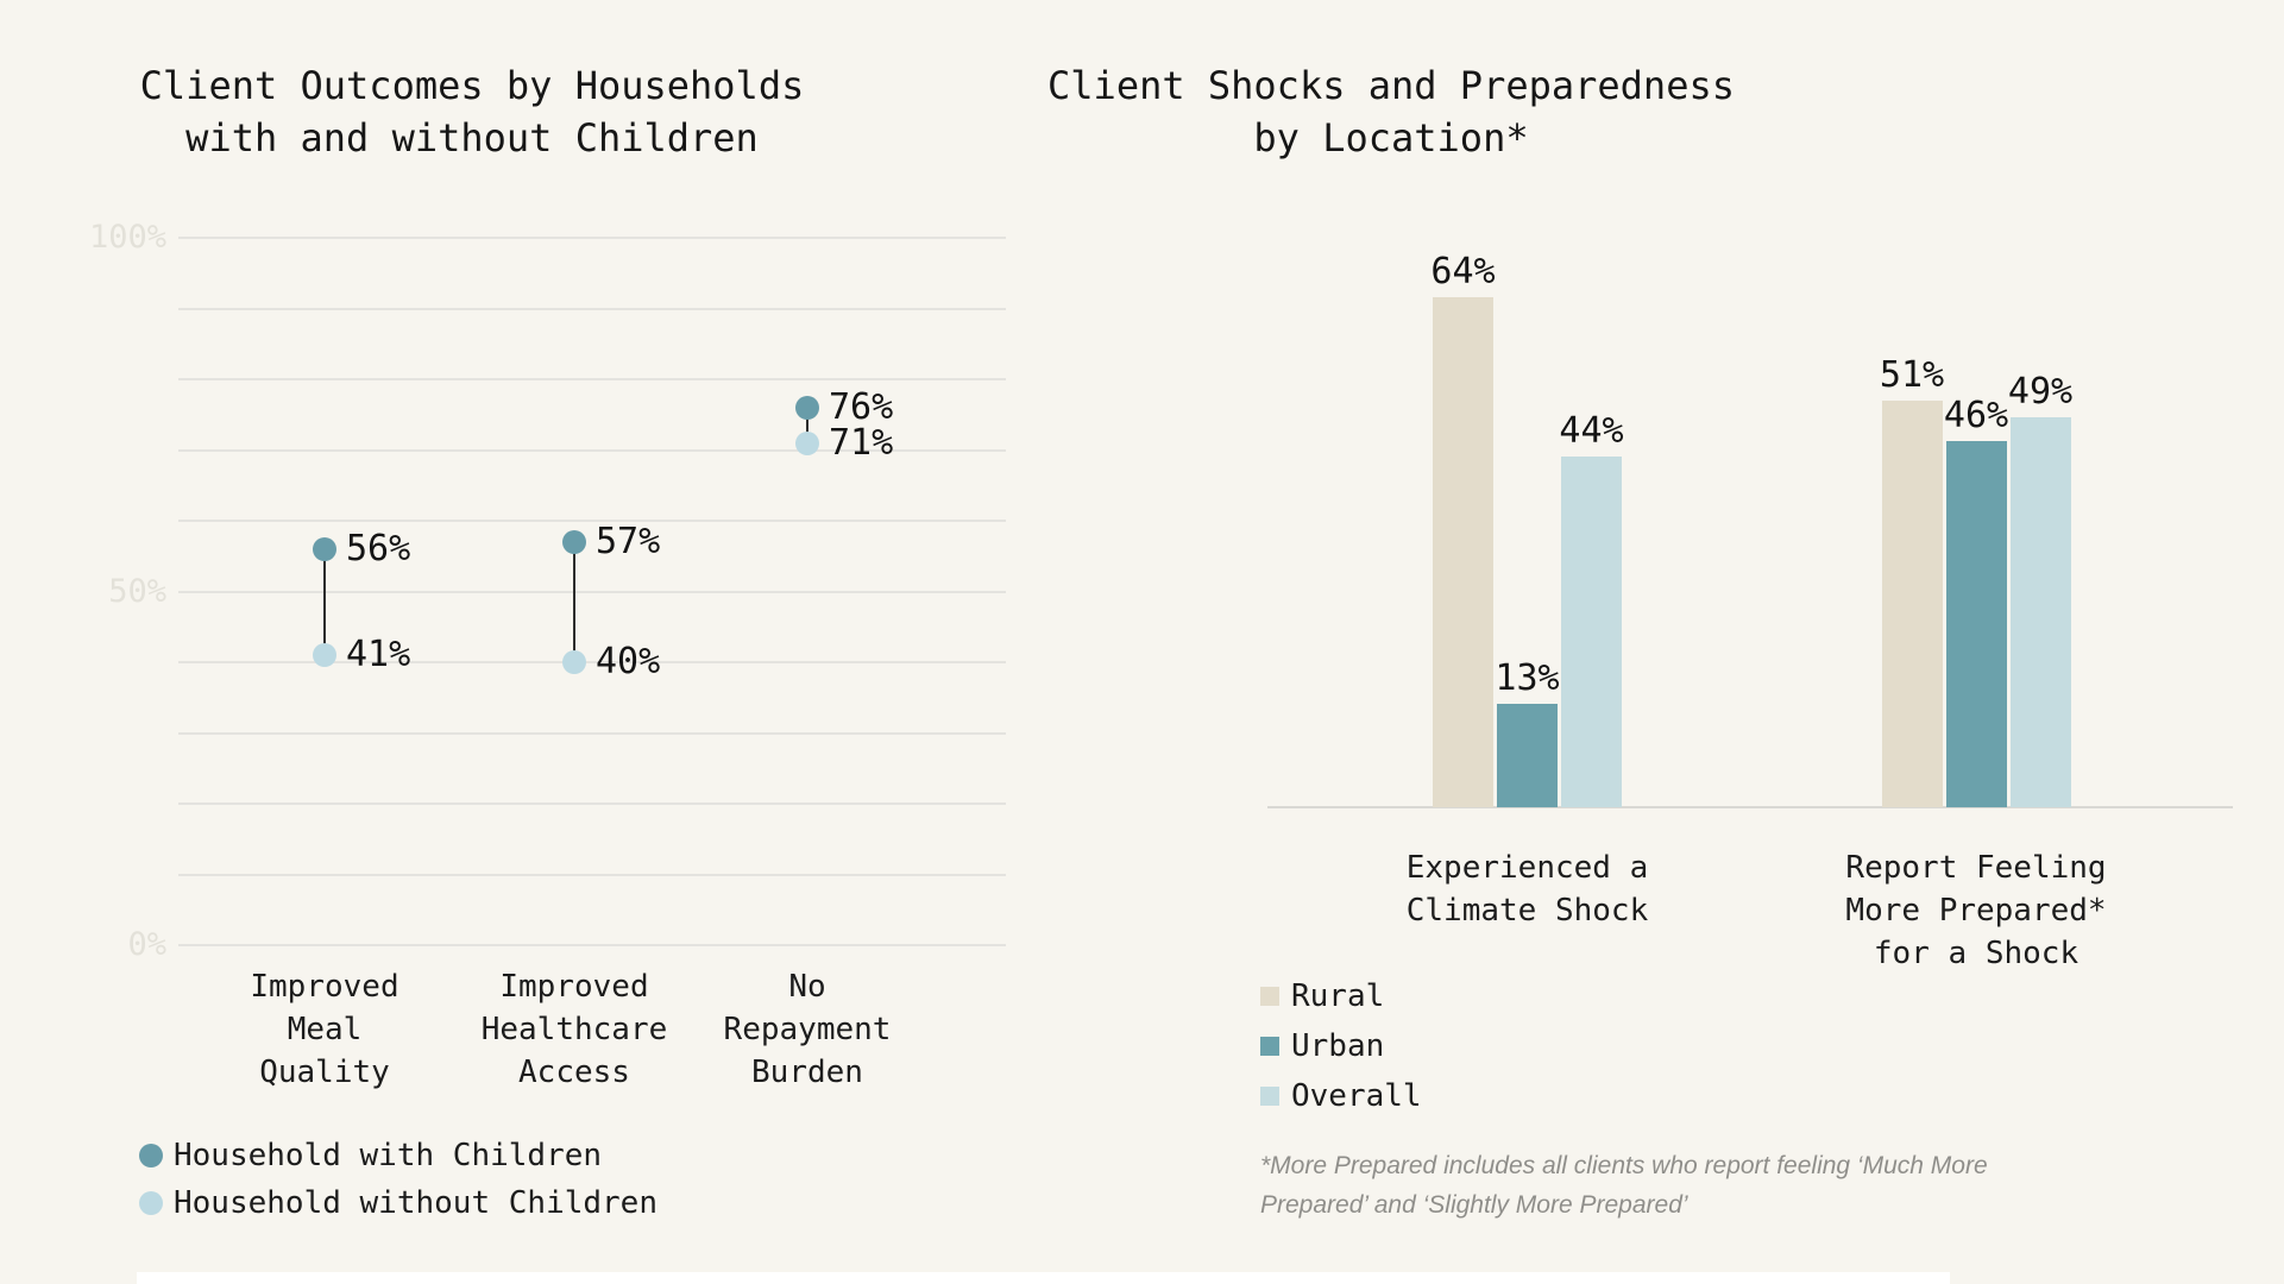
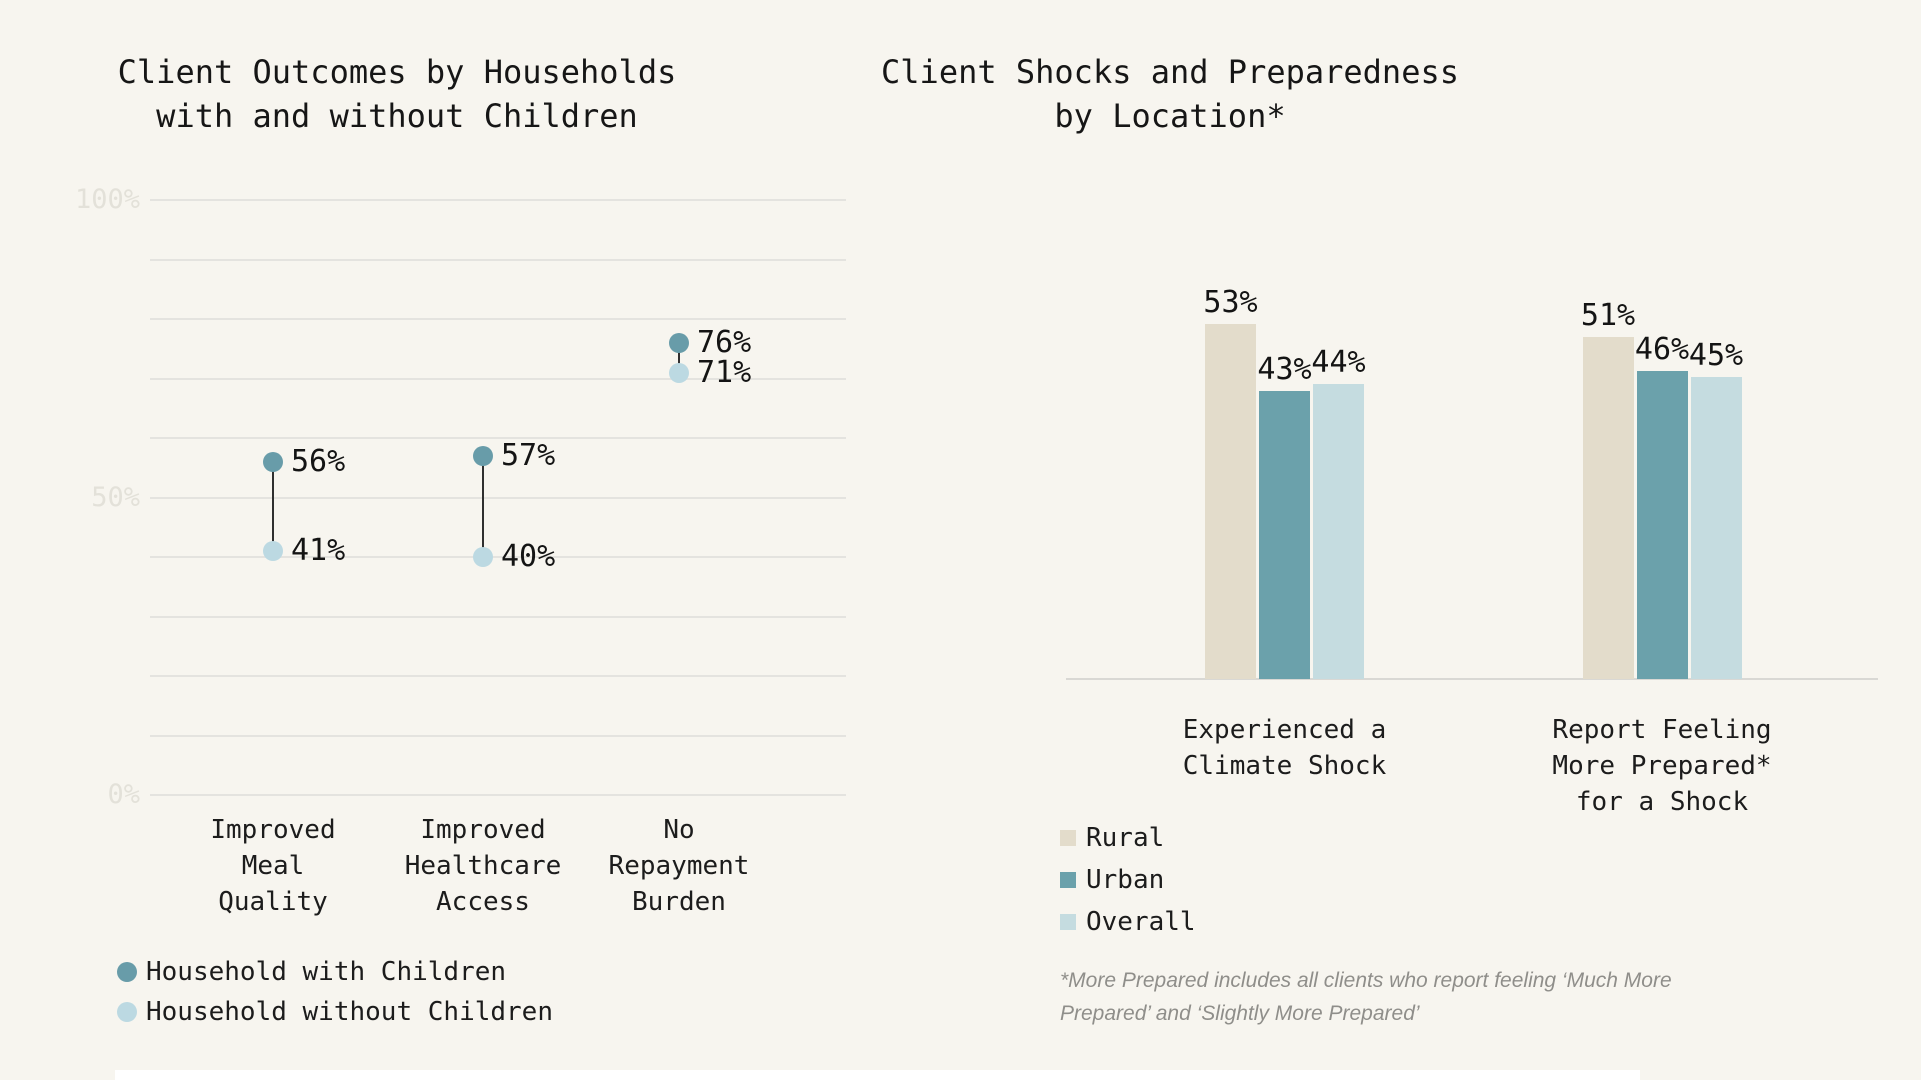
Client Shocks and Preparedness by Location*/Rural/Experienced a Climate Shock: 64% -> 53%
Client Shocks and Preparedness by Location*/Urban/Experienced a Climate Shock: 13% -> 43%
Client Shocks and Preparedness by Location*/Overall/Report Feeling More Prepared* for a Shock: 49% -> 45%
